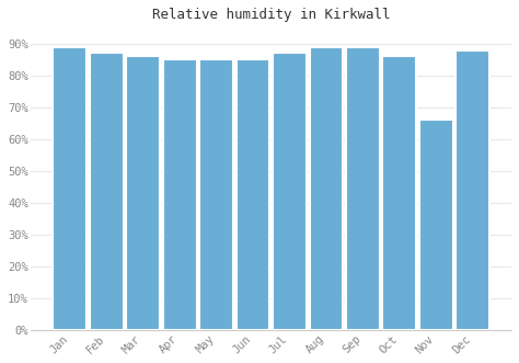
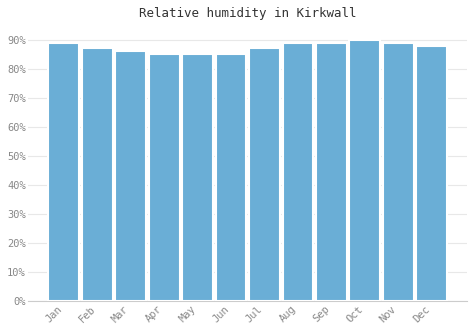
Oct: 86% -> 90%
Nov: 66% -> 89%
